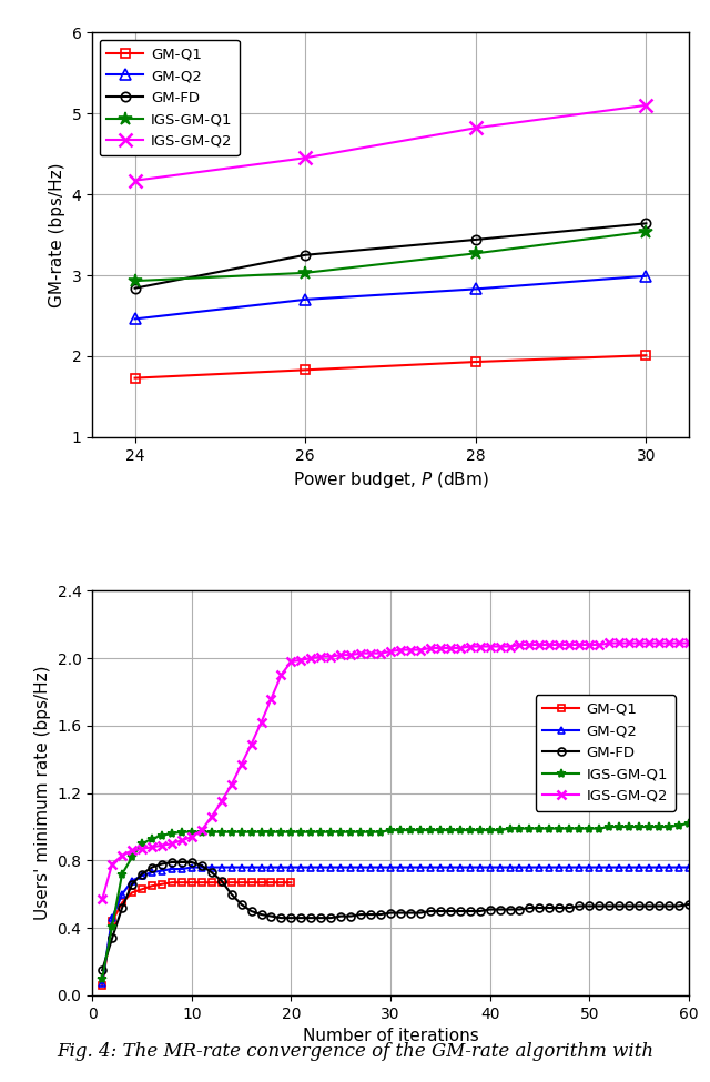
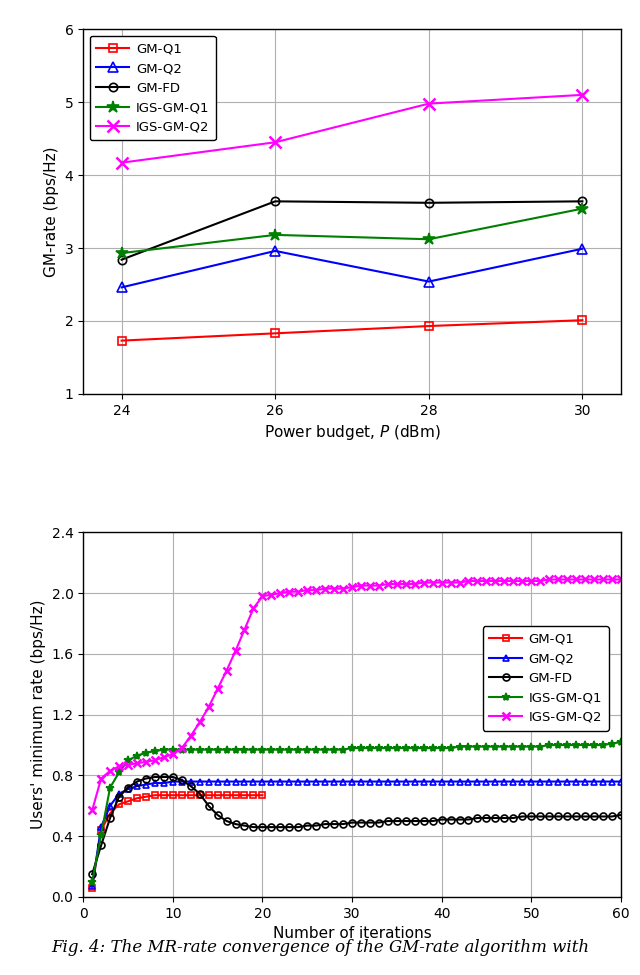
GM-Q2/26: 2.70 -> 2.96
GM-FD/26: 3.25 -> 3.64
IGS-GM-Q1/26: 3.03 -> 3.18
GM-Q2/28: 2.83 -> 2.54
GM-FD/28: 3.44 -> 3.62
IGS-GM-Q1/28: 3.27 -> 3.12
IGS-GM-Q2/28: 4.82 -> 4.98
